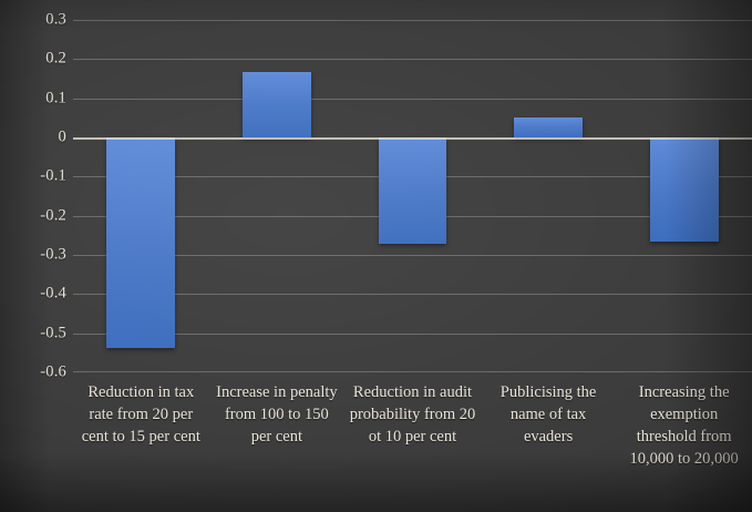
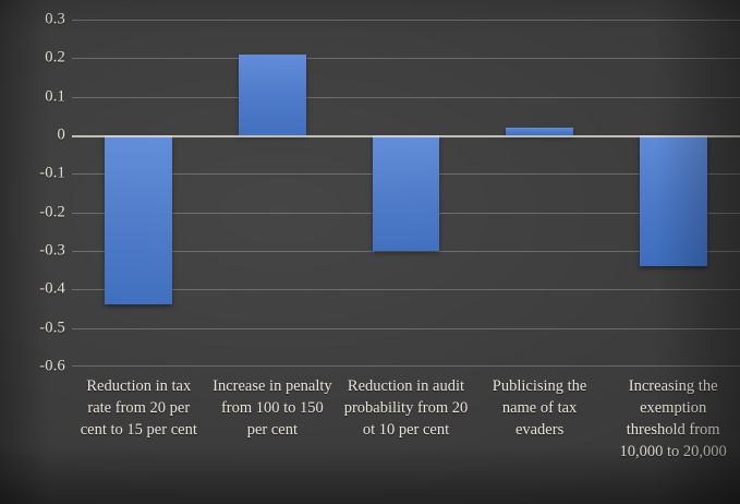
Reduction in tax rate from 20 per cent to 15 per cent: -0.54 -> -0.44
Increase in penalty from 100 to 150 per cent: 0.17 -> 0.21
Reduction in audit probability from 20 ot 10 per cent: -0.27 -> -0.30
Publicising the name of tax evaders: 0.05 -> 0.02
Increasing the exemption threshold from 10,000 to 20,000: -0.27 -> -0.34
